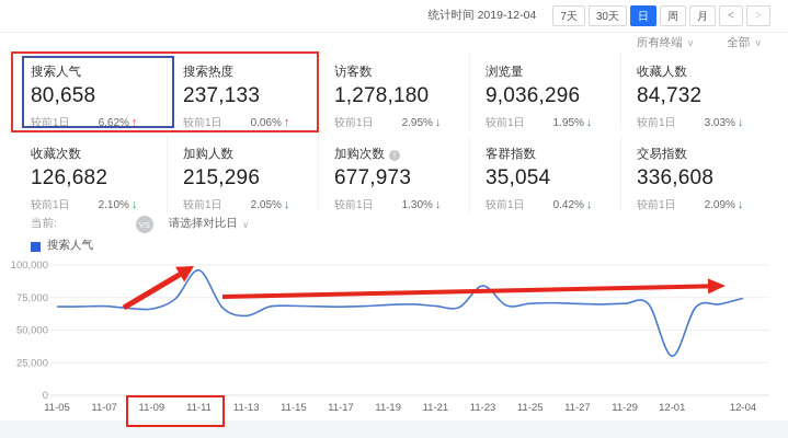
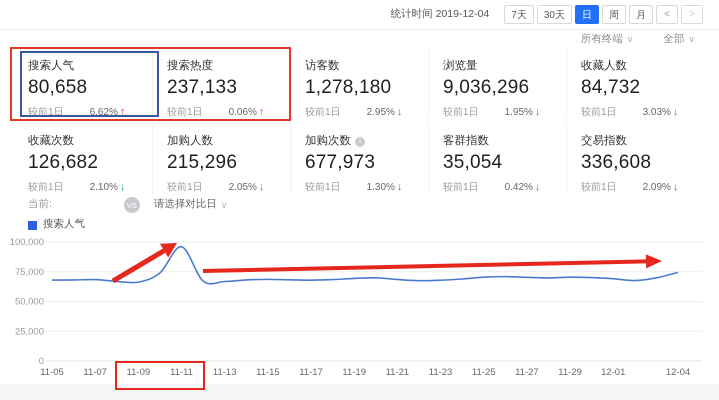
11-13: 61000 -> 67000
11-23: 84000 -> 68000
12-01: 30000 -> 69000
